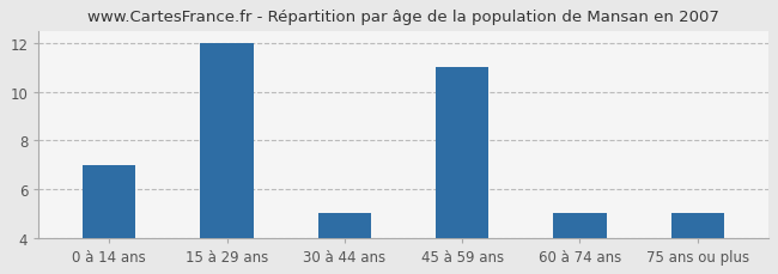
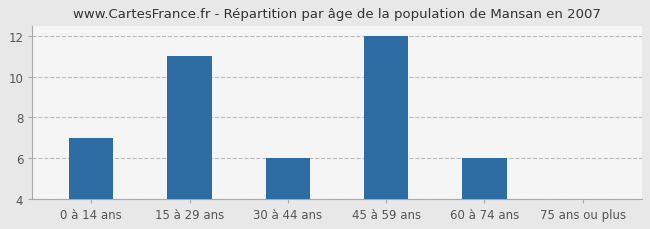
15 à 29 ans: 12 -> 11
30 à 44 ans: 5 -> 6
45 à 59 ans: 11 -> 12
60 à 74 ans: 5 -> 6
75 ans ou plus: 5 -> 4
